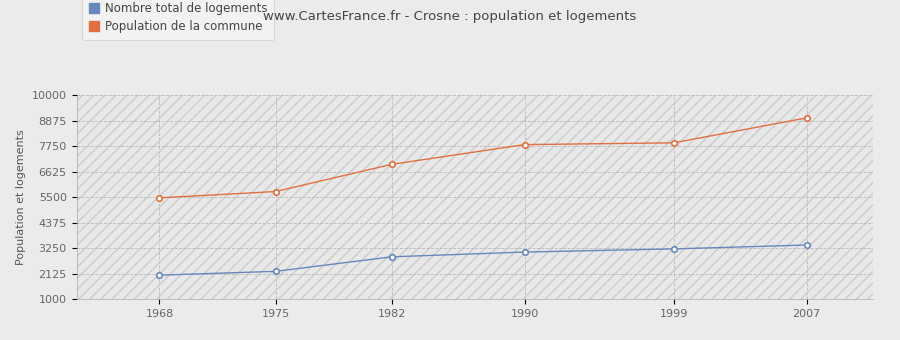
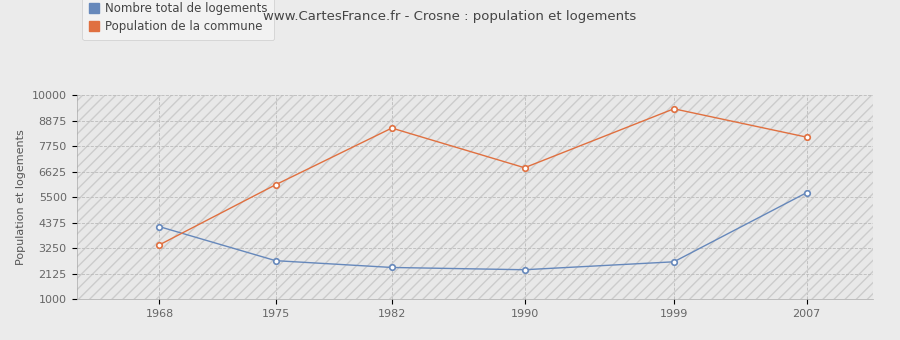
Nombre total de logements/1968: 2060 -> 4200
Population de la commune/1968: 5470 -> 3400
Nombre total de logements/1975: 2230 -> 2700
Population de la commune/1975: 5750 -> 6050
Nombre total de logements/1982: 2870 -> 2400
Population de la commune/1982: 6950 -> 8550
Nombre total de logements/1990: 3080 -> 2300
Population de la commune/1990: 7820 -> 6800
Nombre total de logements/1999: 3220 -> 2650
Population de la commune/1999: 7900 -> 9400
Nombre total de logements/2007: 3390 -> 5700
Population de la commune/2007: 9000 -> 8150
